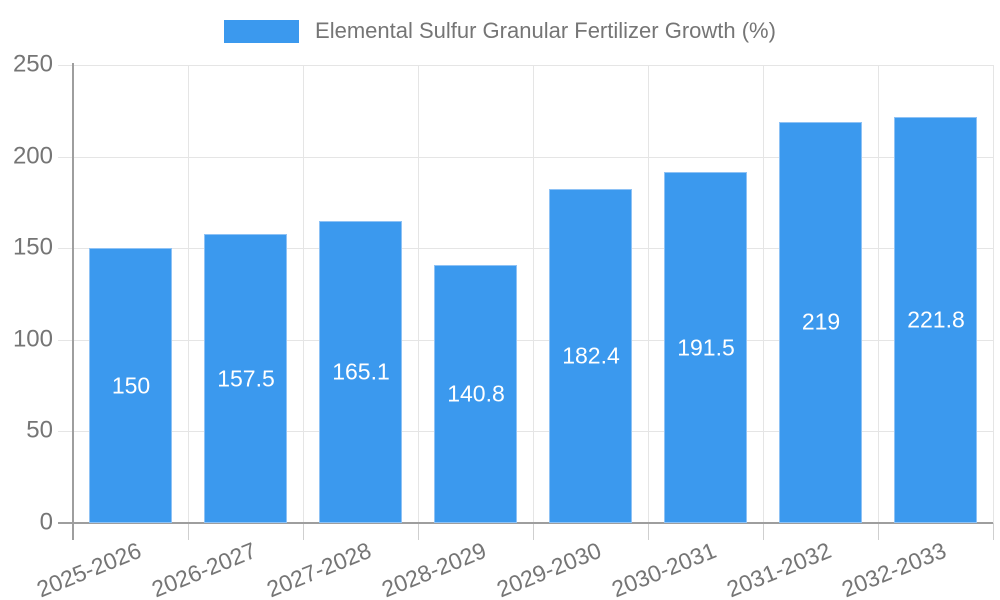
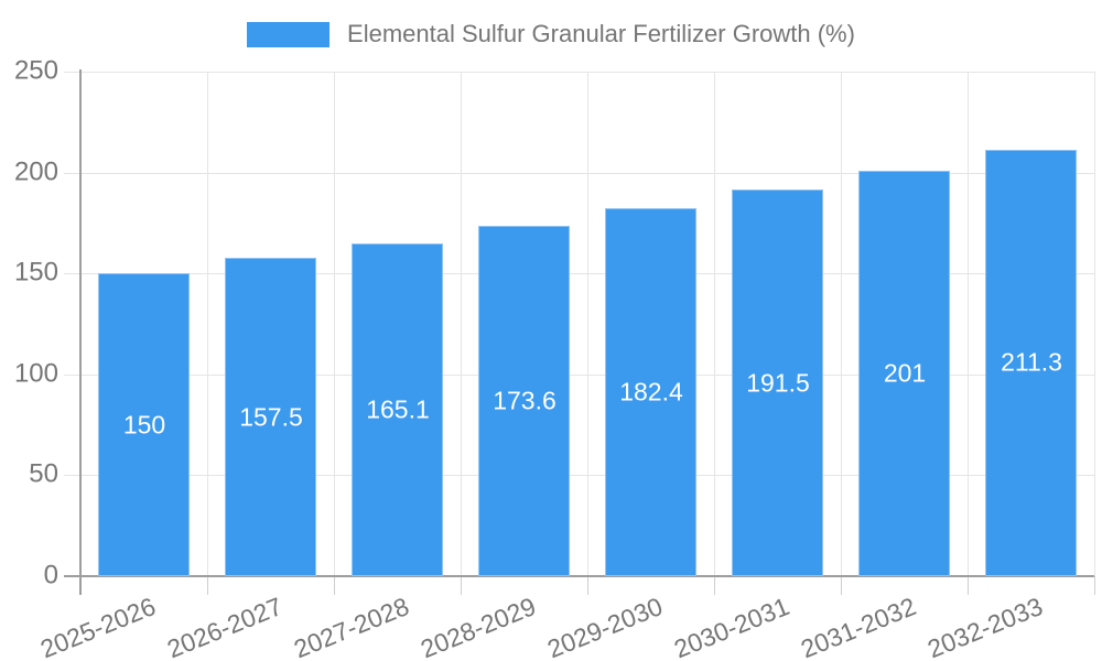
2028-2029: 140.8 -> 173.6
2031-2032: 219 -> 201
2032-2033: 221.8 -> 211.3
